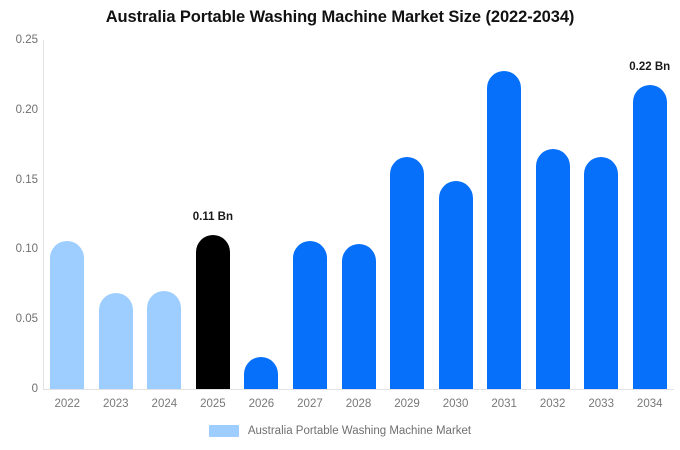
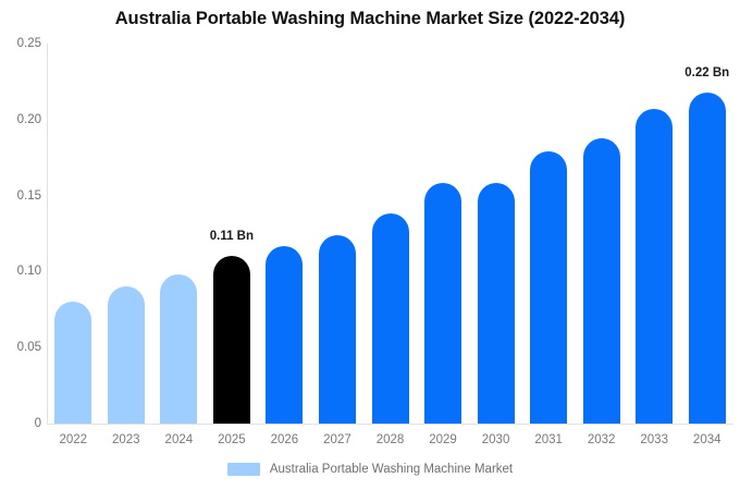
2022: 0.106 -> 0.080
2023: 0.069 -> 0.090
2024: 0.070 -> 0.098
2026: 0.023 -> 0.117
2027: 0.106 -> 0.124
2028: 0.104 -> 0.138
2029: 0.166 -> 0.158
2030: 0.149 -> 0.158
2031: 0.228 -> 0.179
2032: 0.172 -> 0.188
2033: 0.166 -> 0.207
